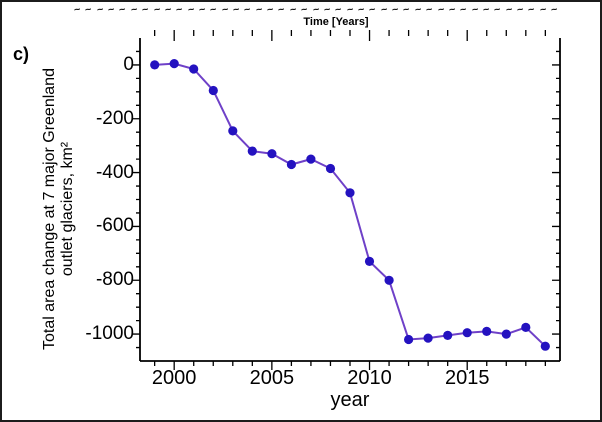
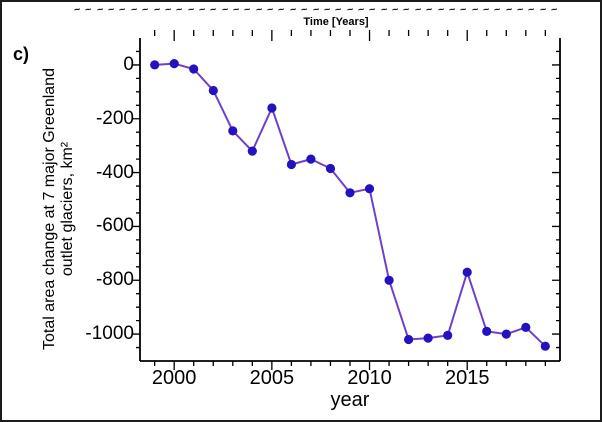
2005: -330 -> -160
2010: -730 -> -460
2015: -1000 -> -770
